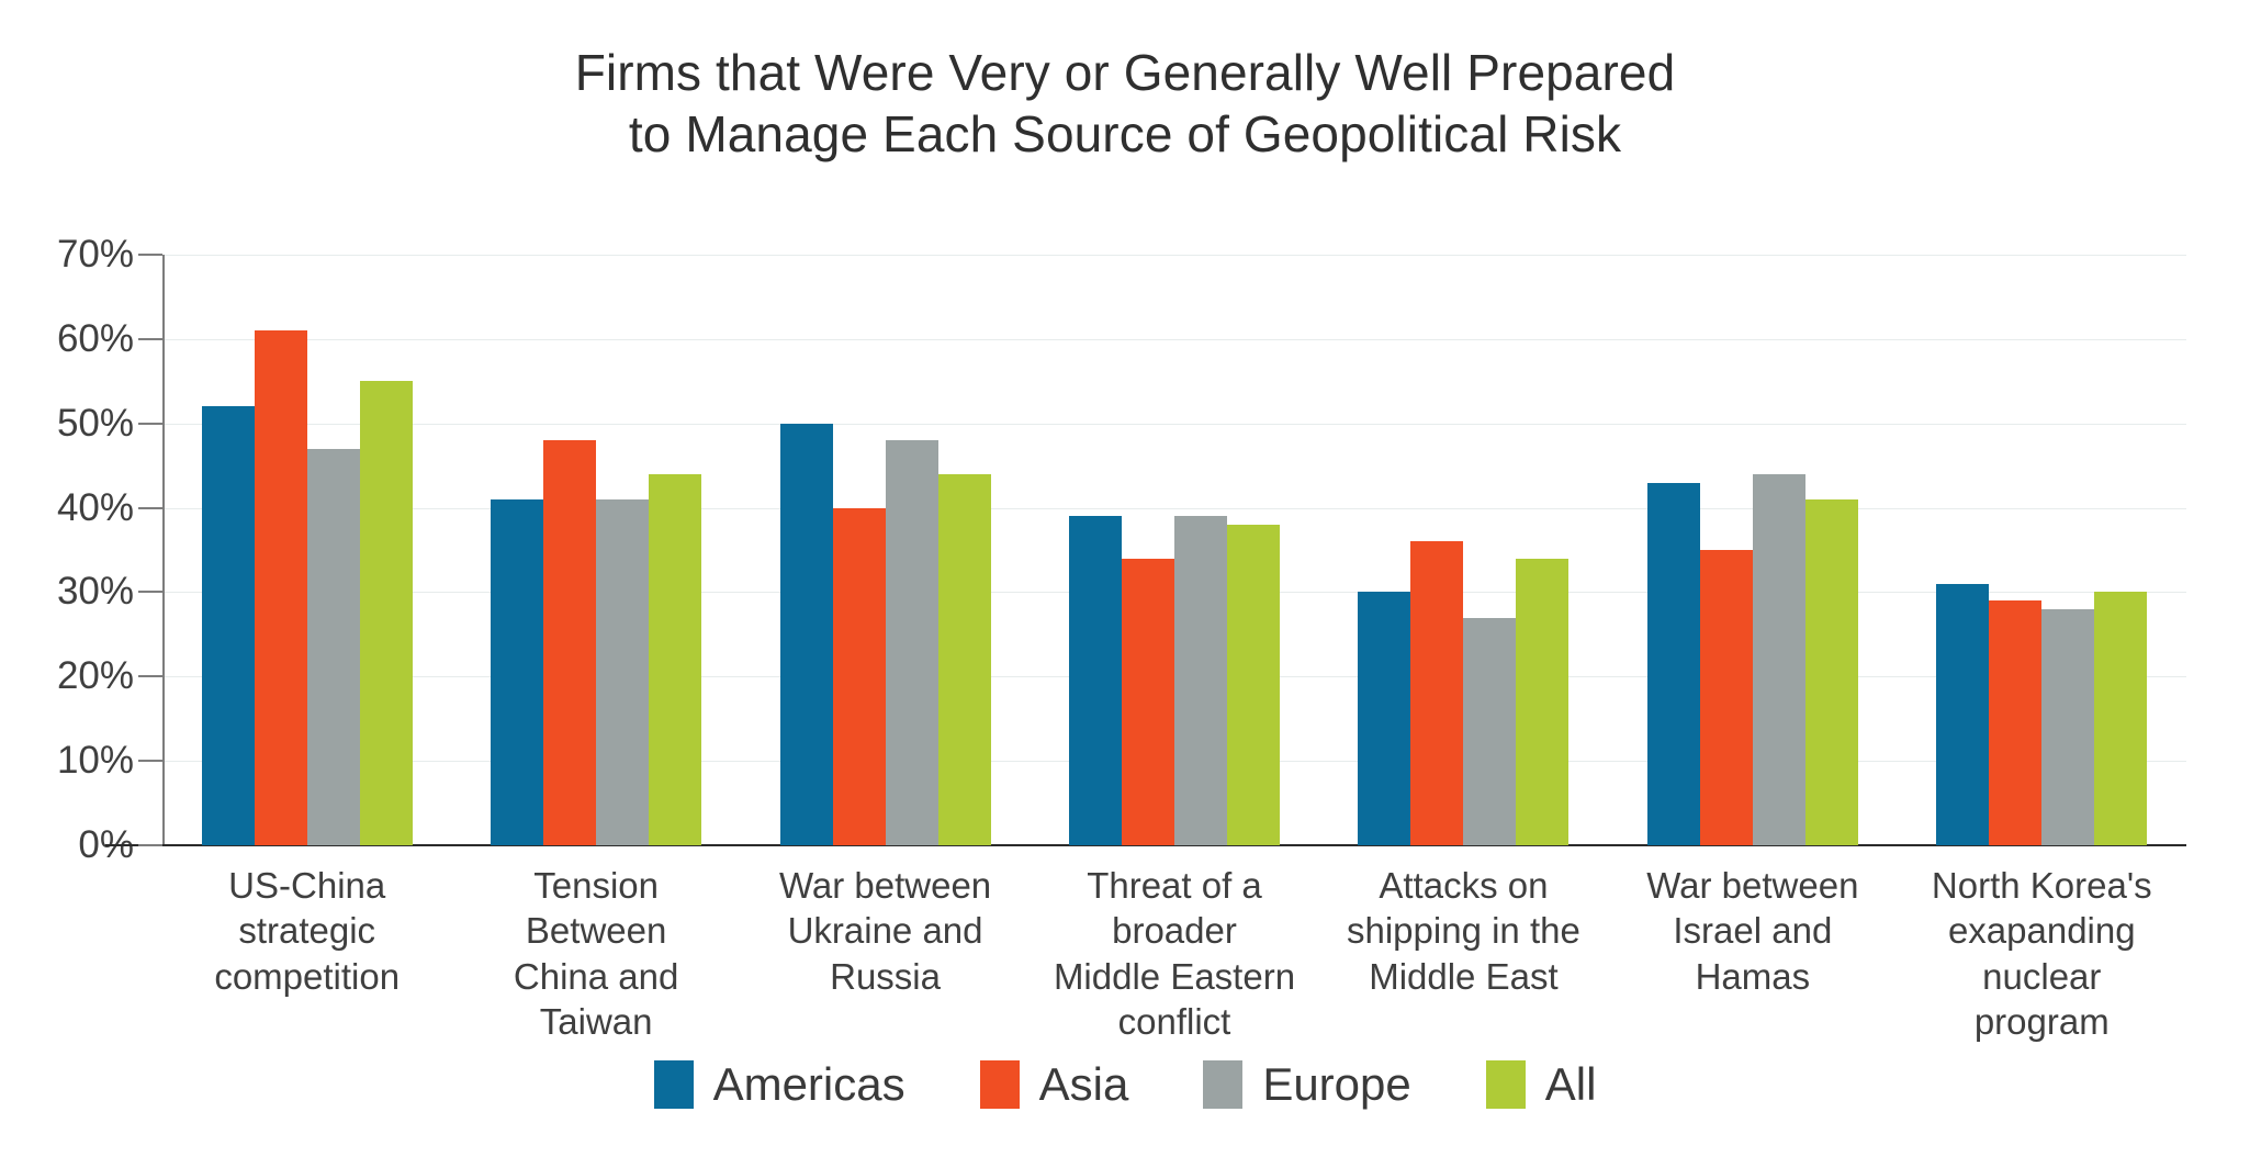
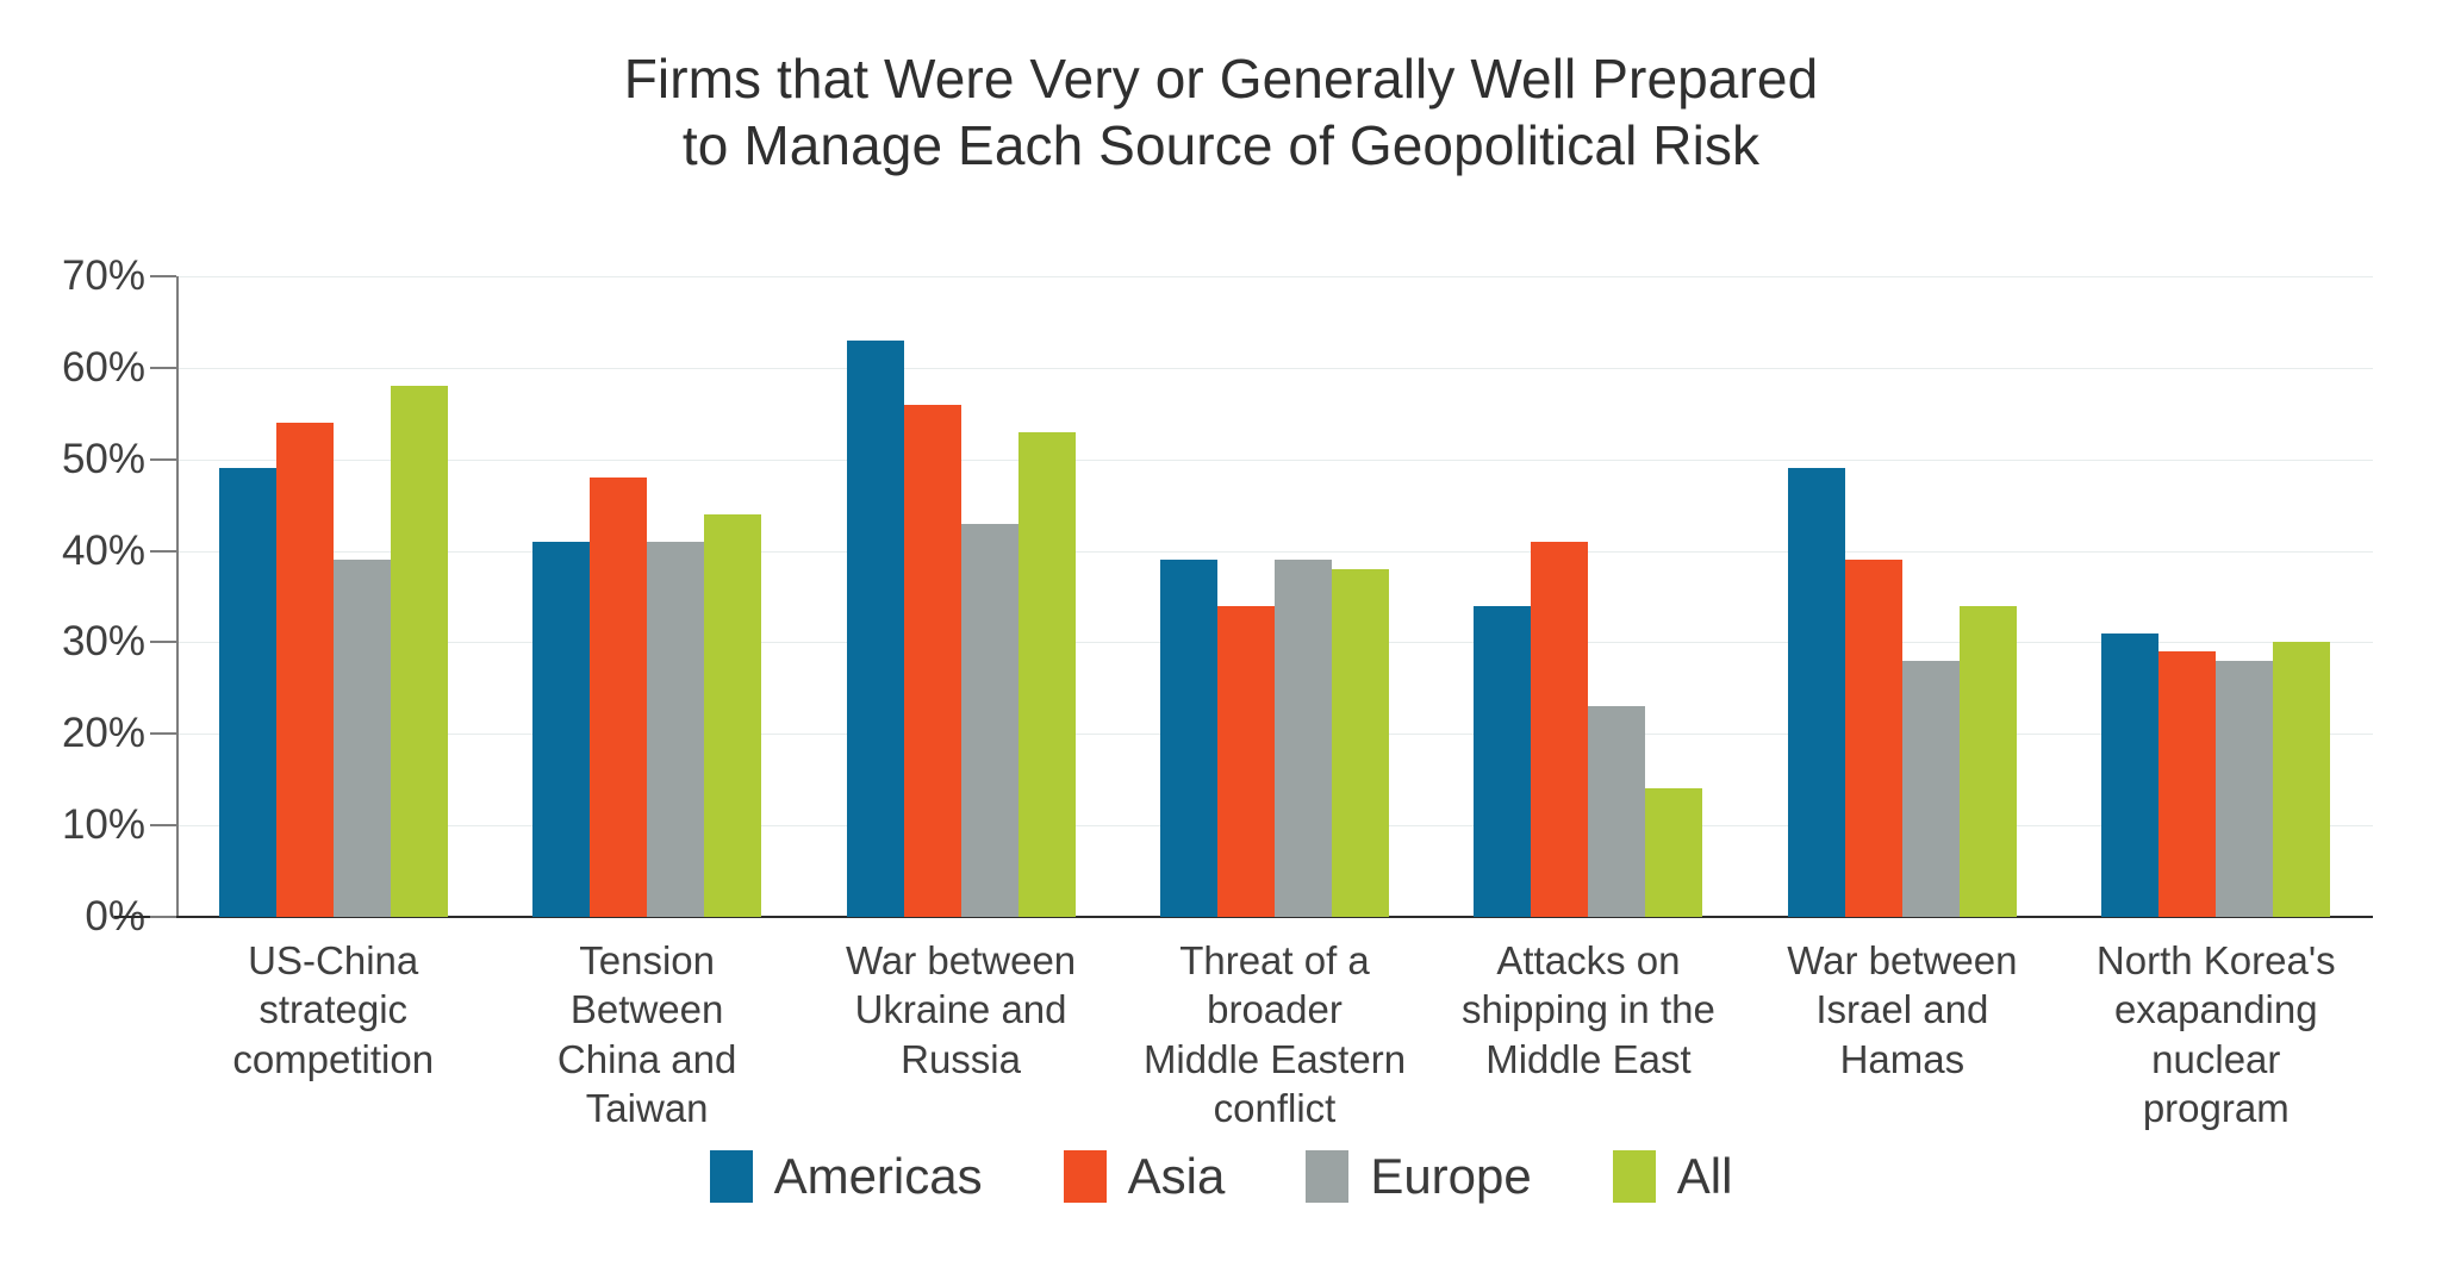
Americas/US-China strategic competition: 52% -> 49%
Asia/US-China strategic competition: 61% -> 54%
Europe/US-China strategic competition: 47% -> 39%
All/US-China strategic competition: 55% -> 58%
Americas/War between Ukraine and Russia: 50% -> 63%
Asia/War between Ukraine and Russia: 40% -> 56%
Europe/War between Ukraine and Russia: 48% -> 43%
All/War between Ukraine and Russia: 44% -> 53%
Americas/Attacks on shipping in the Middle East: 30% -> 34%
Asia/Attacks on shipping in the Middle East: 36% -> 41%
Europe/Attacks on shipping in the Middle East: 27% -> 23%
All/Attacks on shipping in the Middle East: 34% -> 14%
Americas/War between Israel and Hamas: 43% -> 49%
Asia/War between Israel and Hamas: 35% -> 39%
Europe/War between Israel and Hamas: 44% -> 28%
All/War between Israel and Hamas: 41% -> 34%
